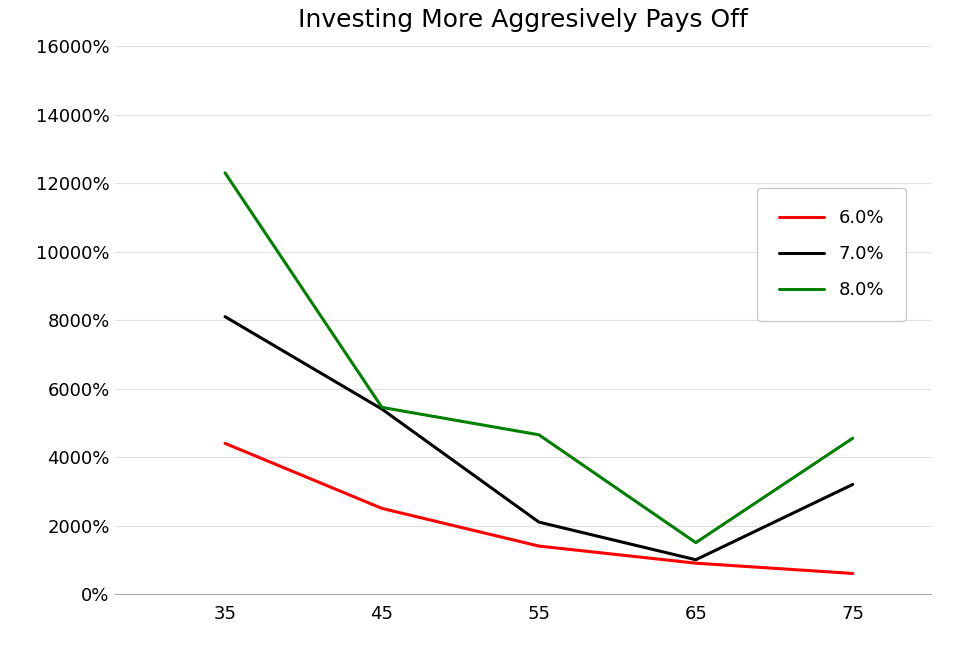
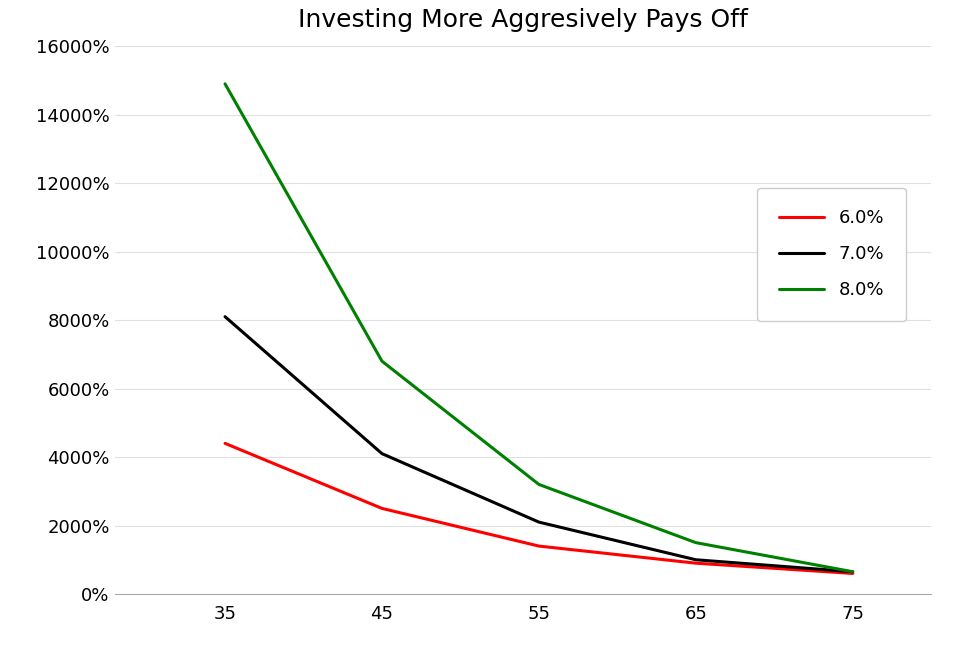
8.0%/35: 12300% -> 14900%
7.0%/45: 5400% -> 4100%
8.0%/45: 5450% -> 6800%
8.0%/55: 4650% -> 3200%
7.0%/75: 3200% -> 650%
8.0%/75: 4550% -> 650%
